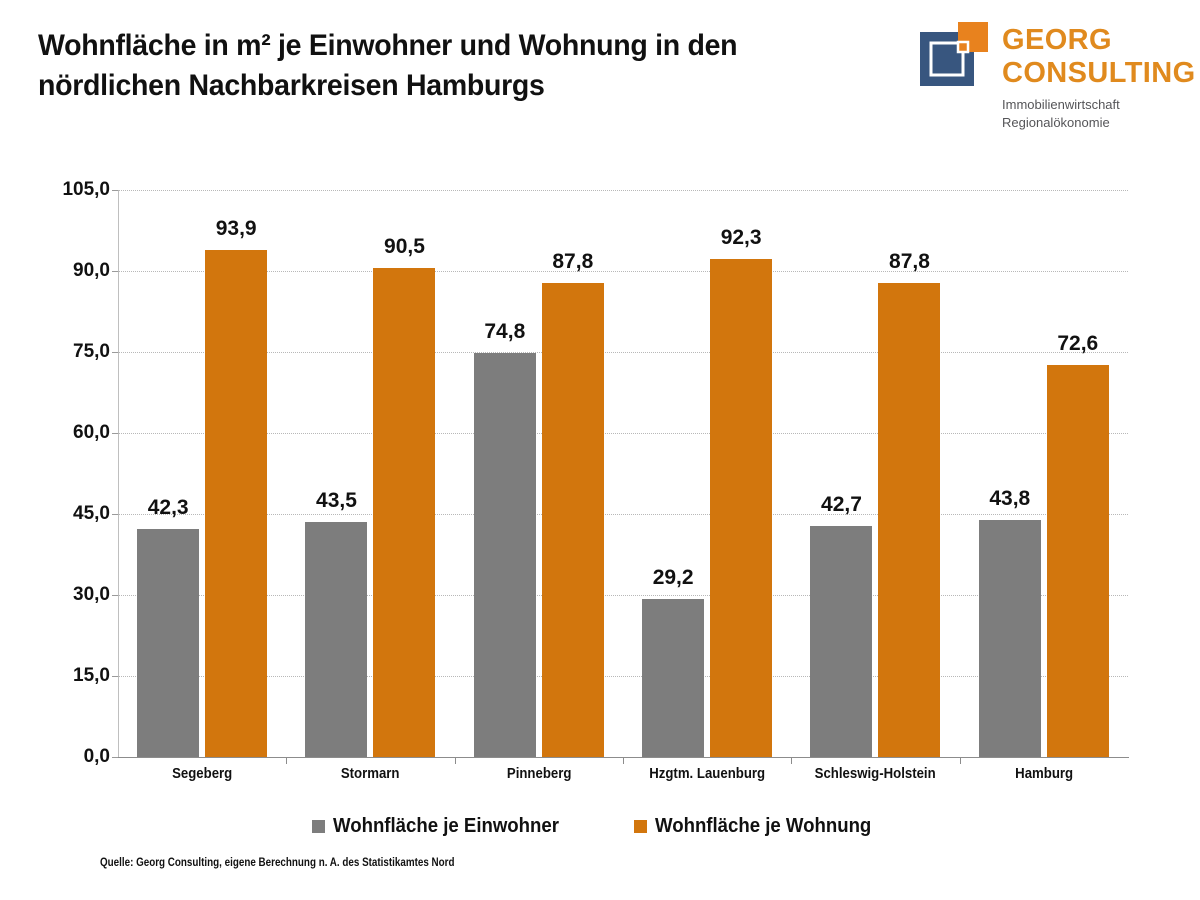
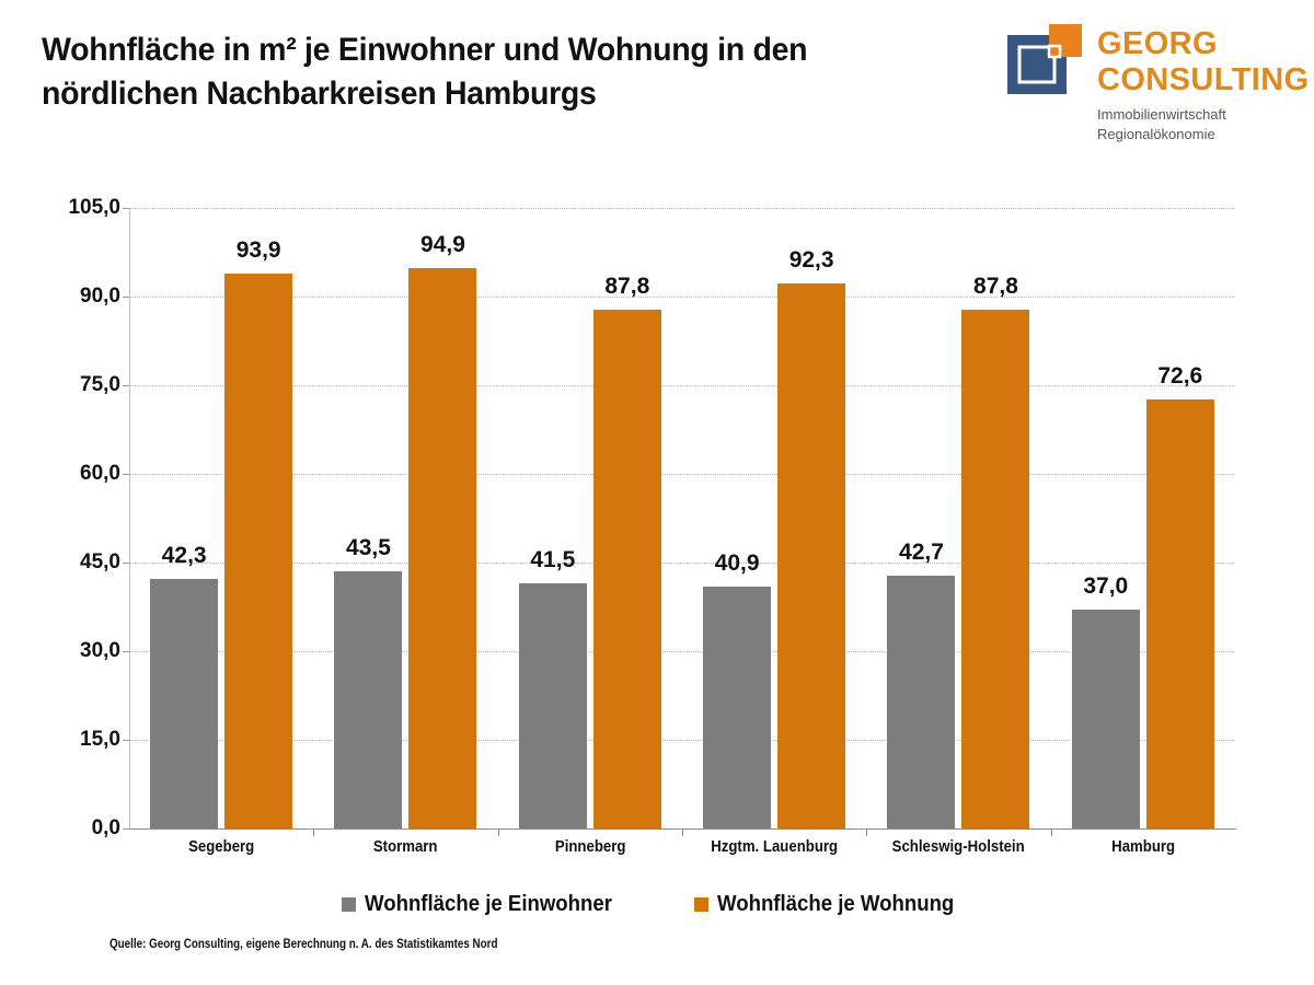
Wohnfläche je Wohnung/Stormarn: 90,5 -> 94,9
Wohnfläche je Einwohner/Pinneberg: 74,8 -> 41,5
Wohnfläche je Einwohner/Hzgtm. Lauenburg: 29,2 -> 40,9
Wohnfläche je Einwohner/Hamburg: 43,8 -> 37,0
